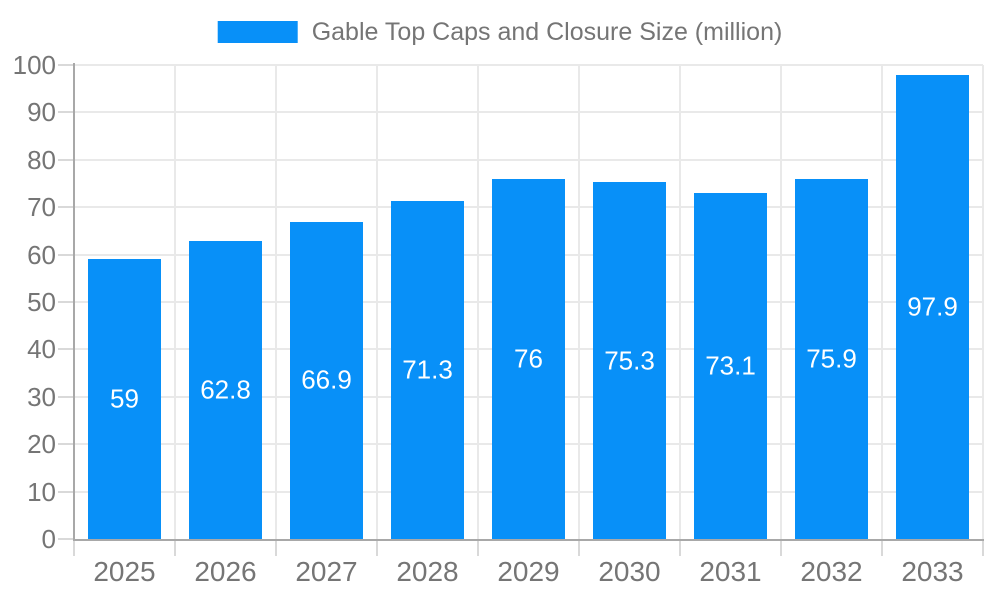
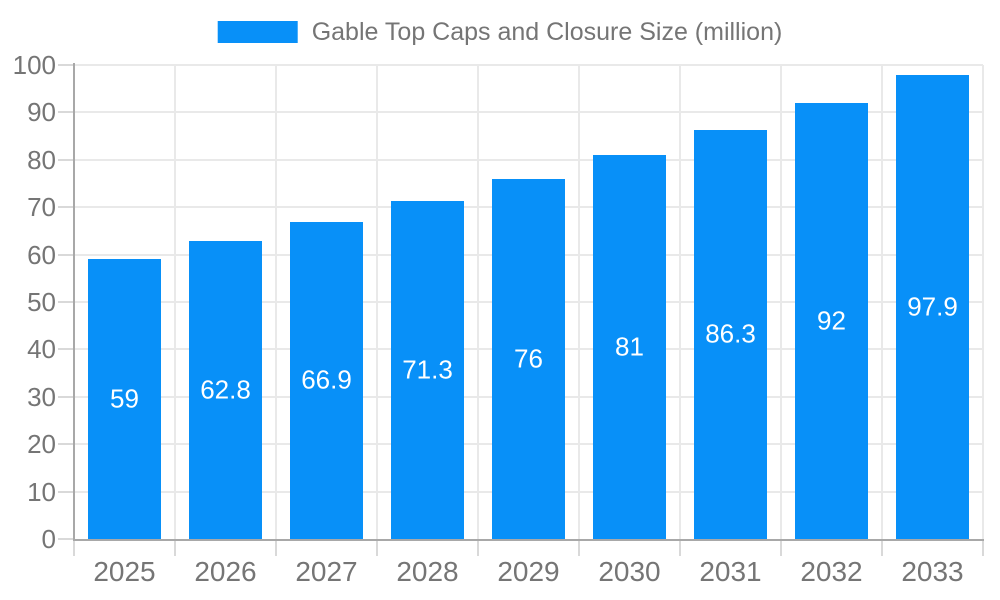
2030: 75.3 -> 81
2031: 73.1 -> 86.3
2032: 75.9 -> 92
